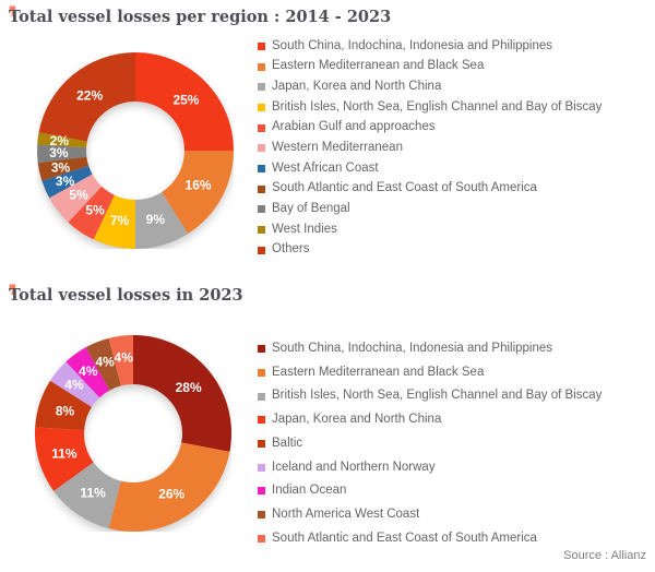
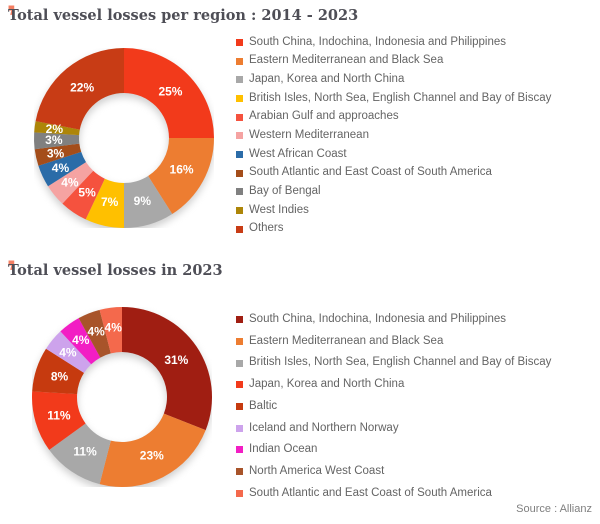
Total vessel losses per region : 2014 - 2023/Western Mediterranean: 5% -> 4%
Total vessel losses per region : 2014 - 2023/West African Coast: 3% -> 4%
Total vessel losses in 2023/South China, Indochina, Indonesia and Philippines: 28% -> 31%
Total vessel losses in 2023/Eastern Mediterranean and Black Sea: 26% -> 23%
